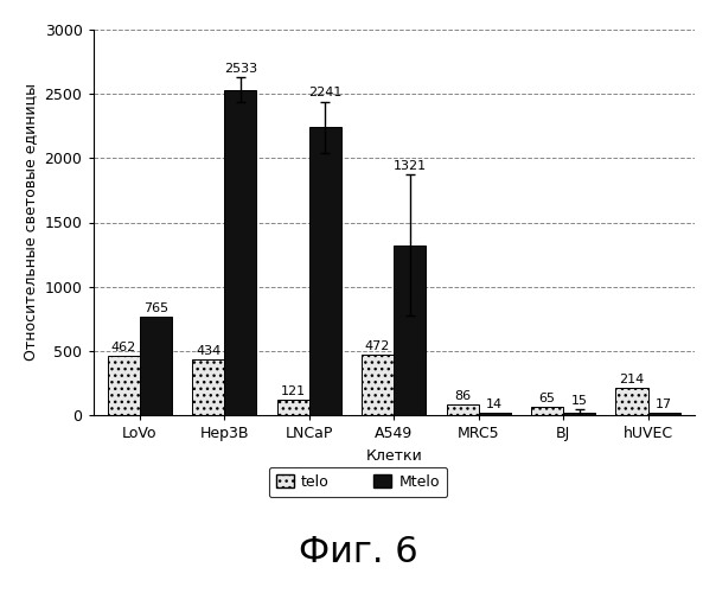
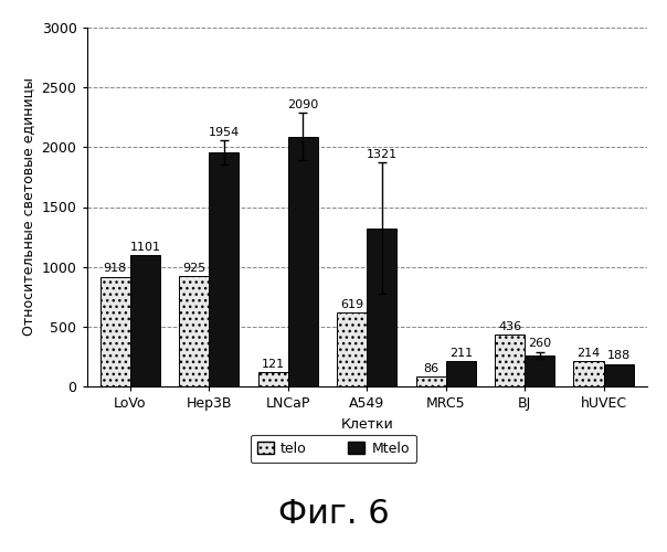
telo/LoVo: 462 -> 918
Mtelo/LoVo: 765 -> 1101
telo/Hep3B: 434 -> 925
Mtelo/Hep3B: 2533 -> 1954
Mtelo/LNCaP: 2241 -> 2090
telo/A549: 472 -> 619
Mtelo/MRC5: 14 -> 211
telo/BJ: 65 -> 436
Mtelo/BJ: 15 -> 260
Mtelo/hUVEC: 17 -> 188
